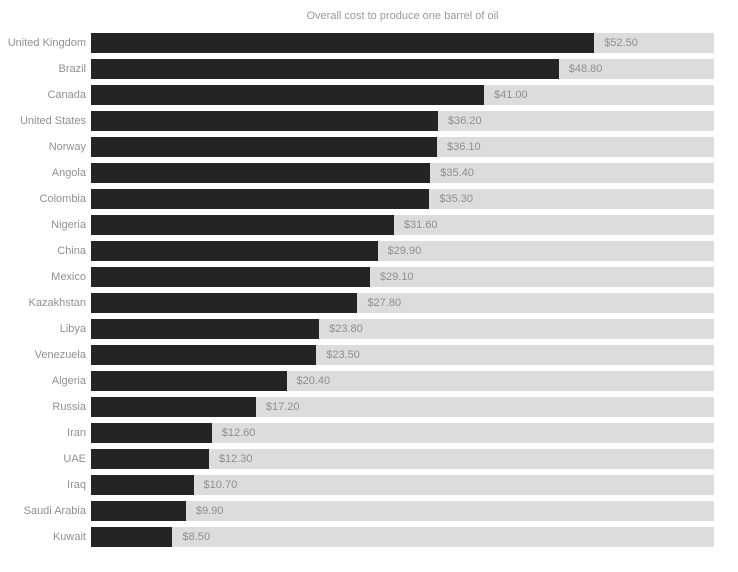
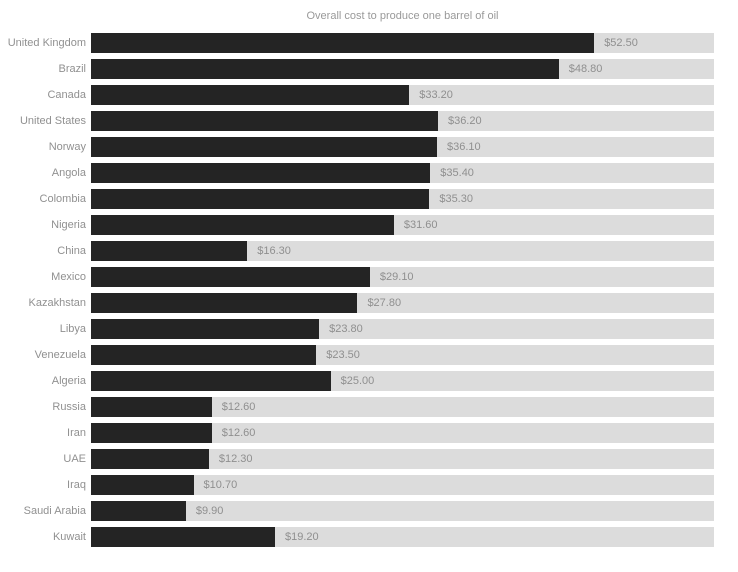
Canada: $41.00 -> $33.20
China: $29.90 -> $16.30
Algeria: $20.40 -> $25.00
Russia: $17.20 -> $12.60
Kuwait: $8.50 -> $19.20
